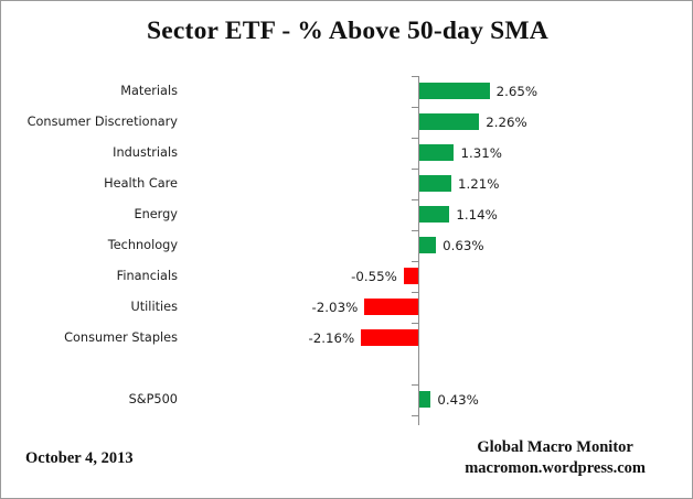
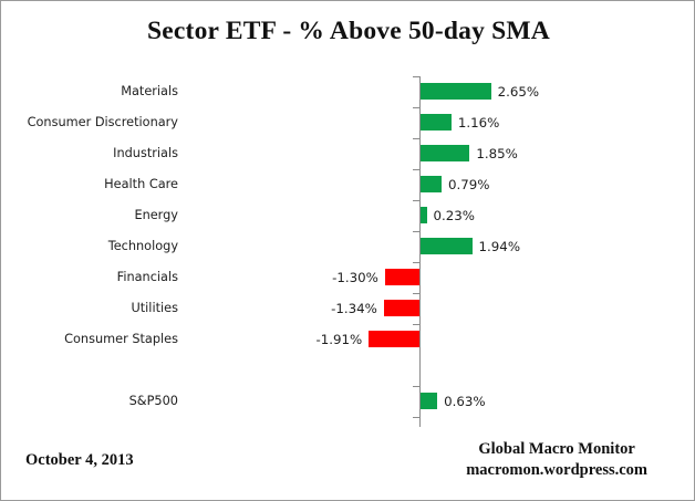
Consumer Discretionary: 2.26% -> 1.16%
Industrials: 1.31% -> 1.85%
Health Care: 1.21% -> 0.79%
Energy: 1.14% -> 0.23%
Technology: 0.63% -> 1.94%
Financials: -0.55% -> -1.30%
Utilities: -2.03% -> -1.34%
Consumer Staples: -2.16% -> -1.91%
S&P500: 0.43% -> 0.63%
